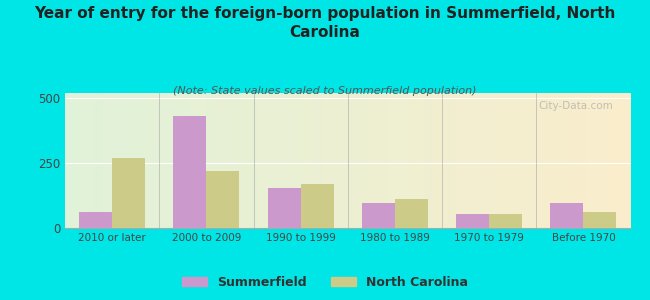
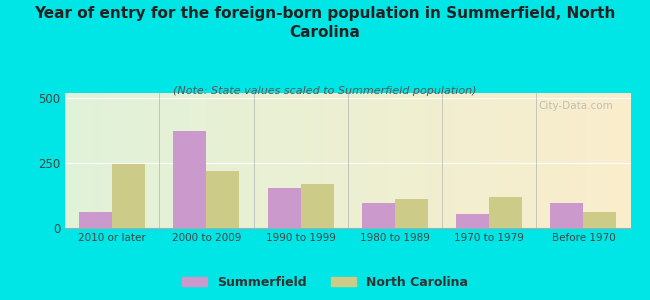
North Carolina/2010 or later: 270 -> 245
Summerfield/2000 to 2009: 430 -> 375
North Carolina/1970 to 1979: 55 -> 120
